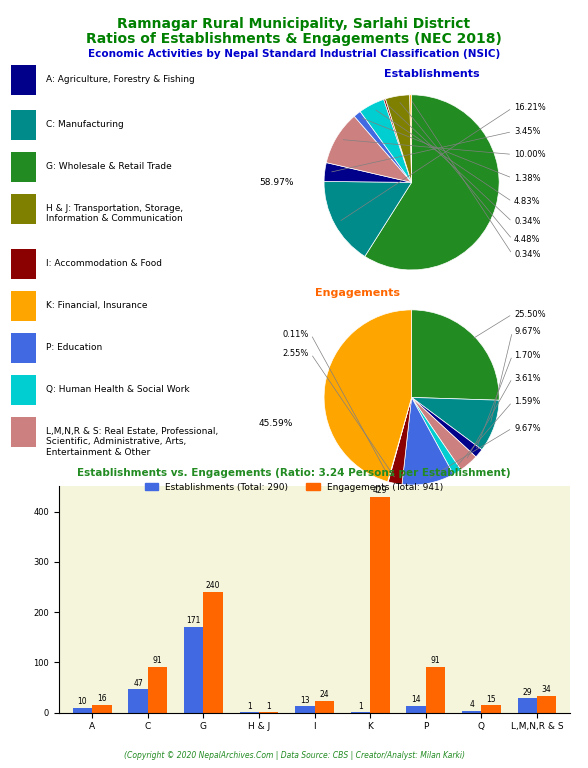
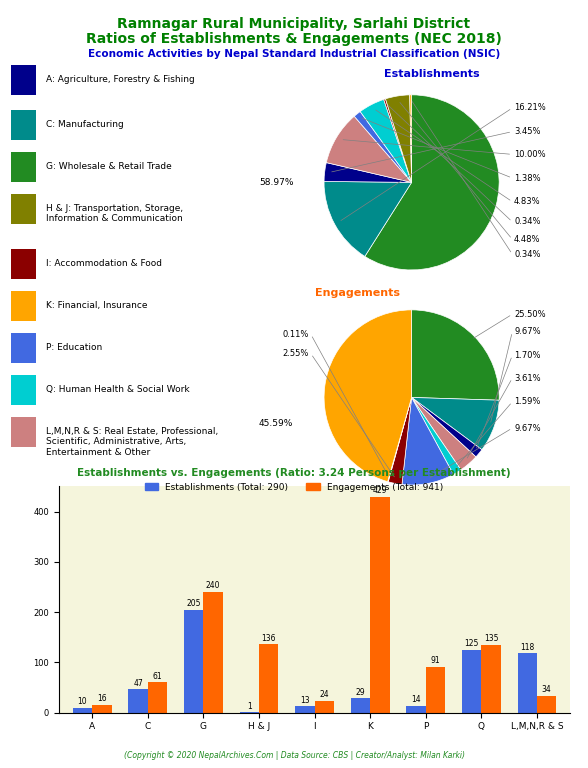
Engagements (Total: 941)/C: 91 -> 61
Establishments (Total: 290)/G: 171 -> 205
Engagements (Total: 941)/H & J: 1 -> 136
Establishments (Total: 290)/K: 1 -> 29
Establishments (Total: 290)/Q: 4 -> 125
Engagements (Total: 941)/Q: 15 -> 135
Establishments (Total: 290)/L,M,N,R & S: 29 -> 118
